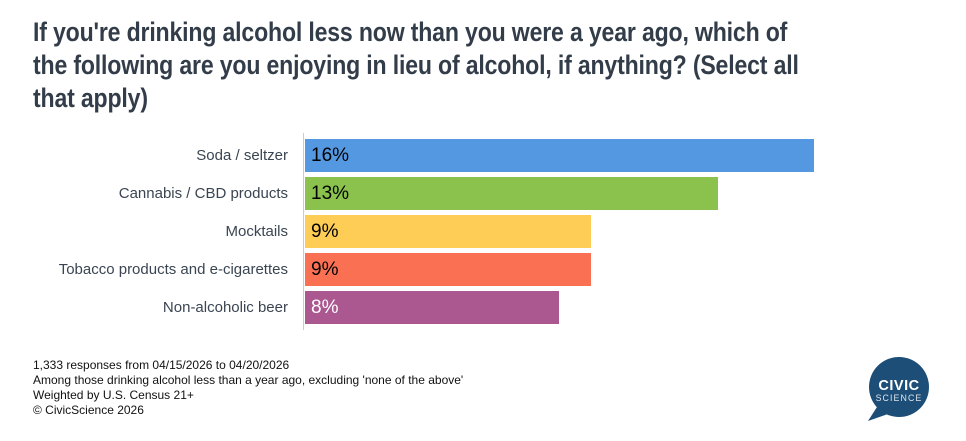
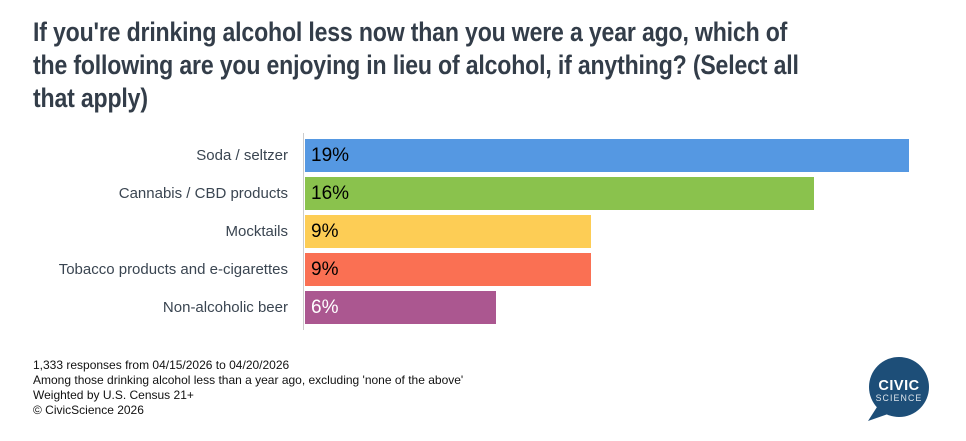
Soda / seltzer: 16% -> 19%
Cannabis / CBD products: 13% -> 16%
Non-alcoholic beer: 8% -> 6%
